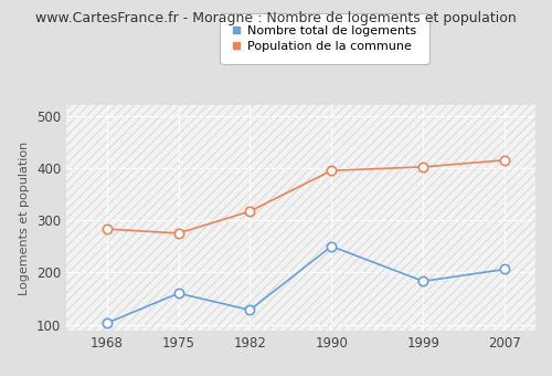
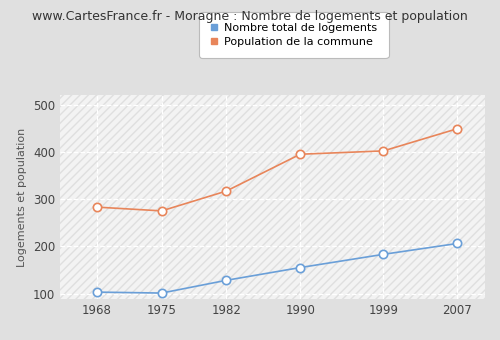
Nombre total de logements/1975: 160 -> 101
Nombre total de logements/1990: 250 -> 155
Population de la commune/2007: 415 -> 449
